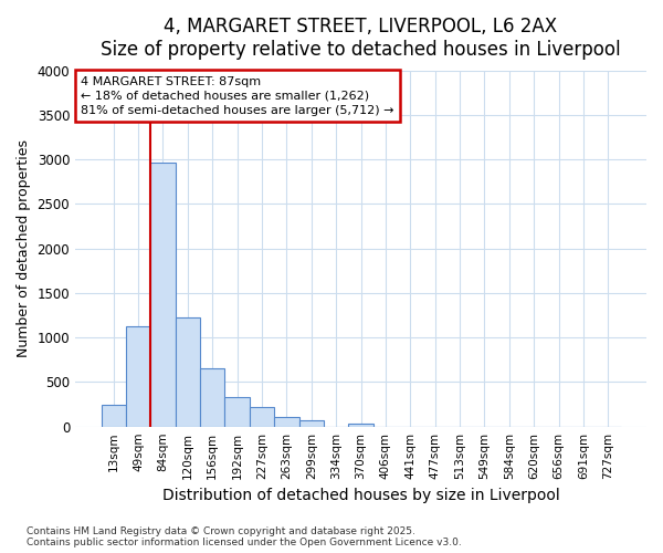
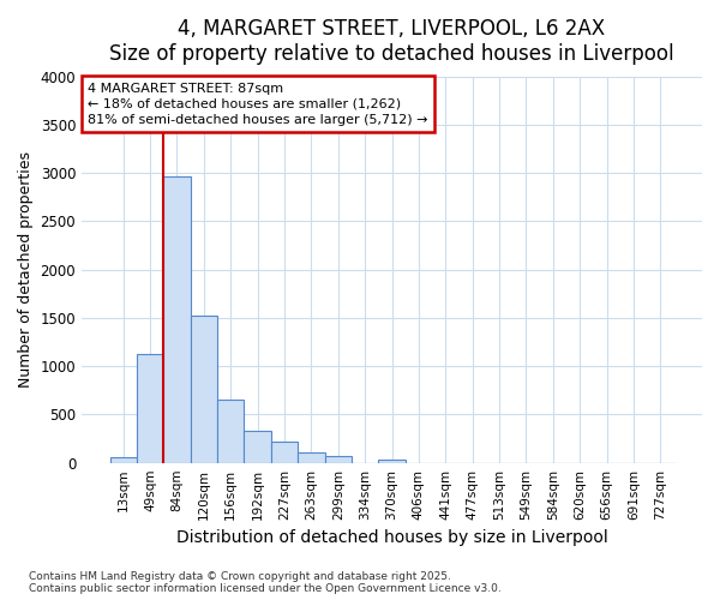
13sqm: 240 -> 60
120sqm: 1220 -> 1530
